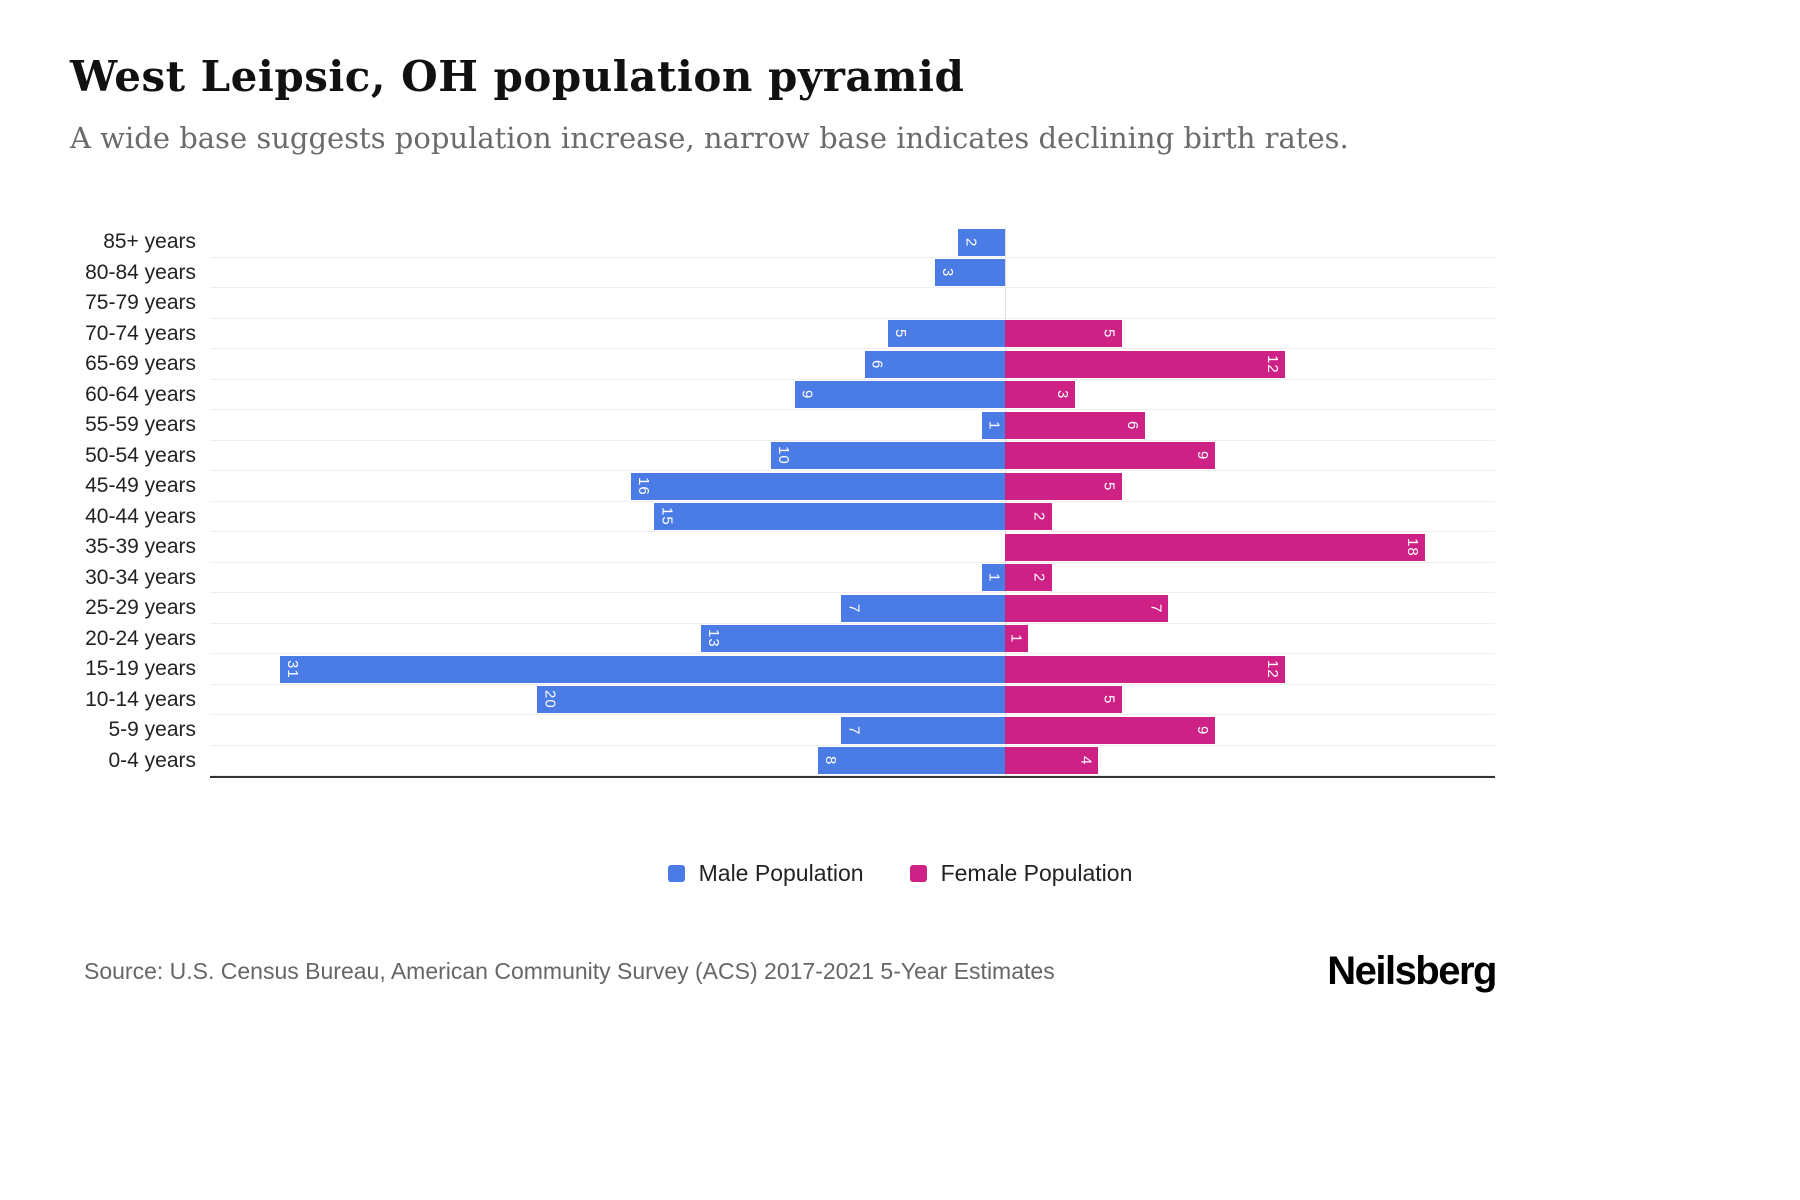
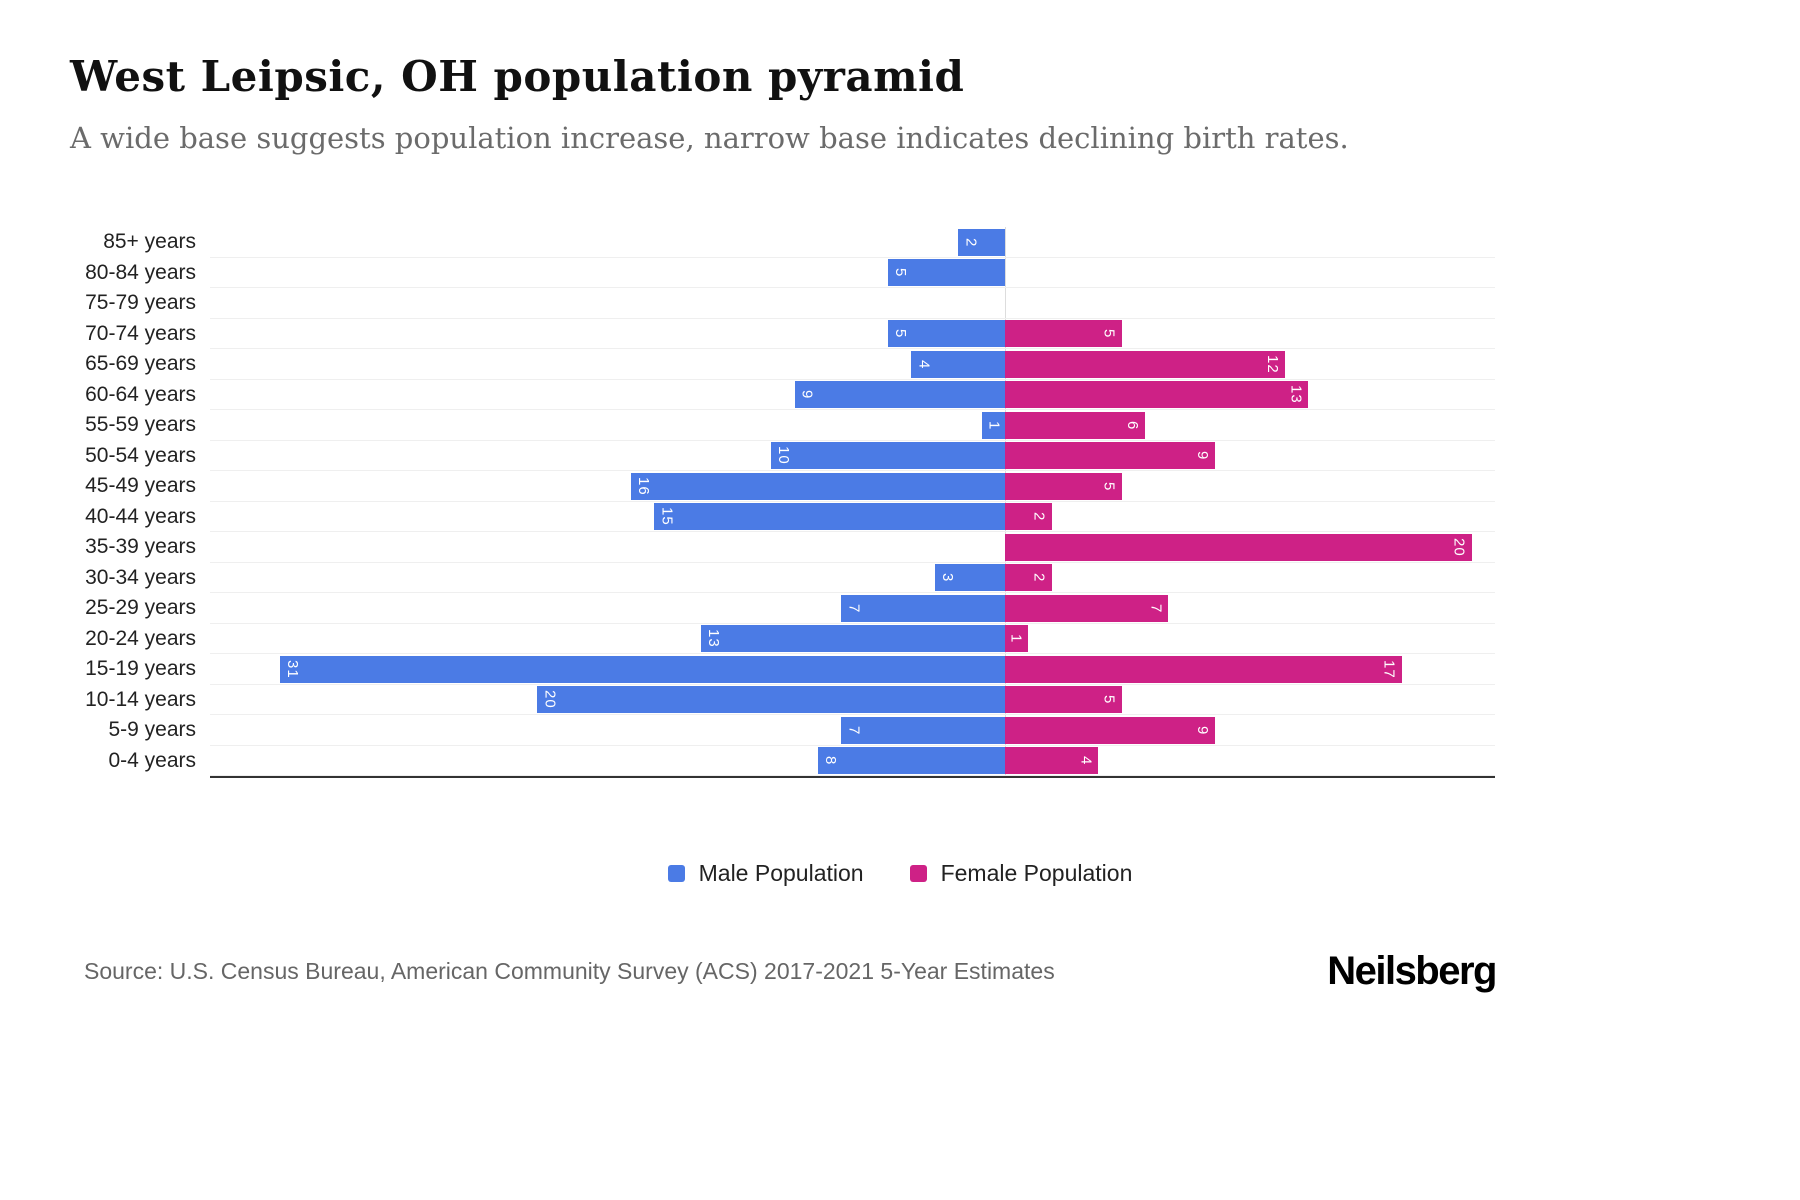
Male Population/80-84 years: 3 -> 5
Male Population/65-69 years: 6 -> 4
Female Population/60-64 years: 3 -> 13
Female Population/35-39 years: 18 -> 20
Male Population/30-34 years: 1 -> 3
Female Population/15-19 years: 12 -> 17
